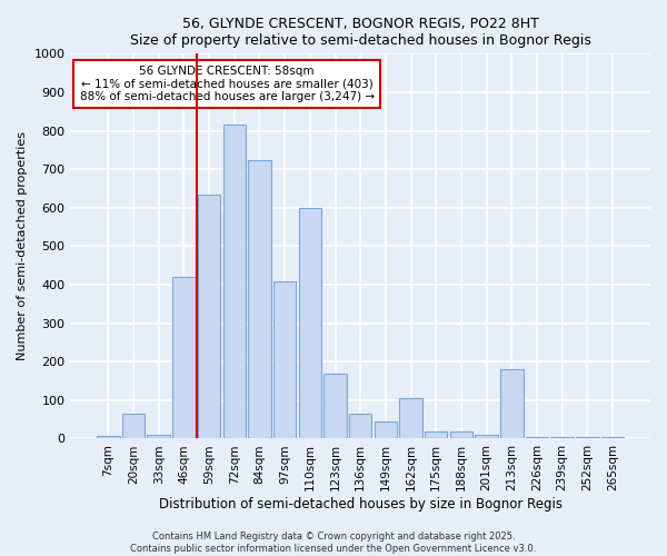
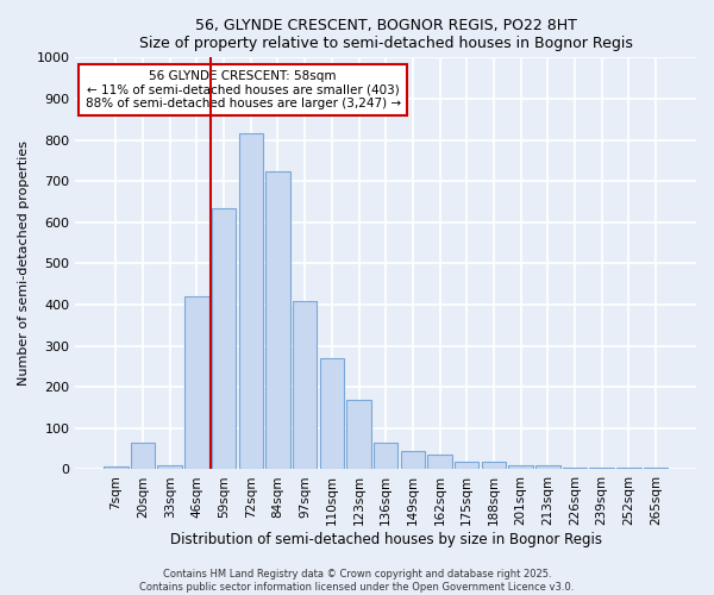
110sqm: 600 -> 270
162sqm: 105 -> 35
213sqm: 180 -> 10
